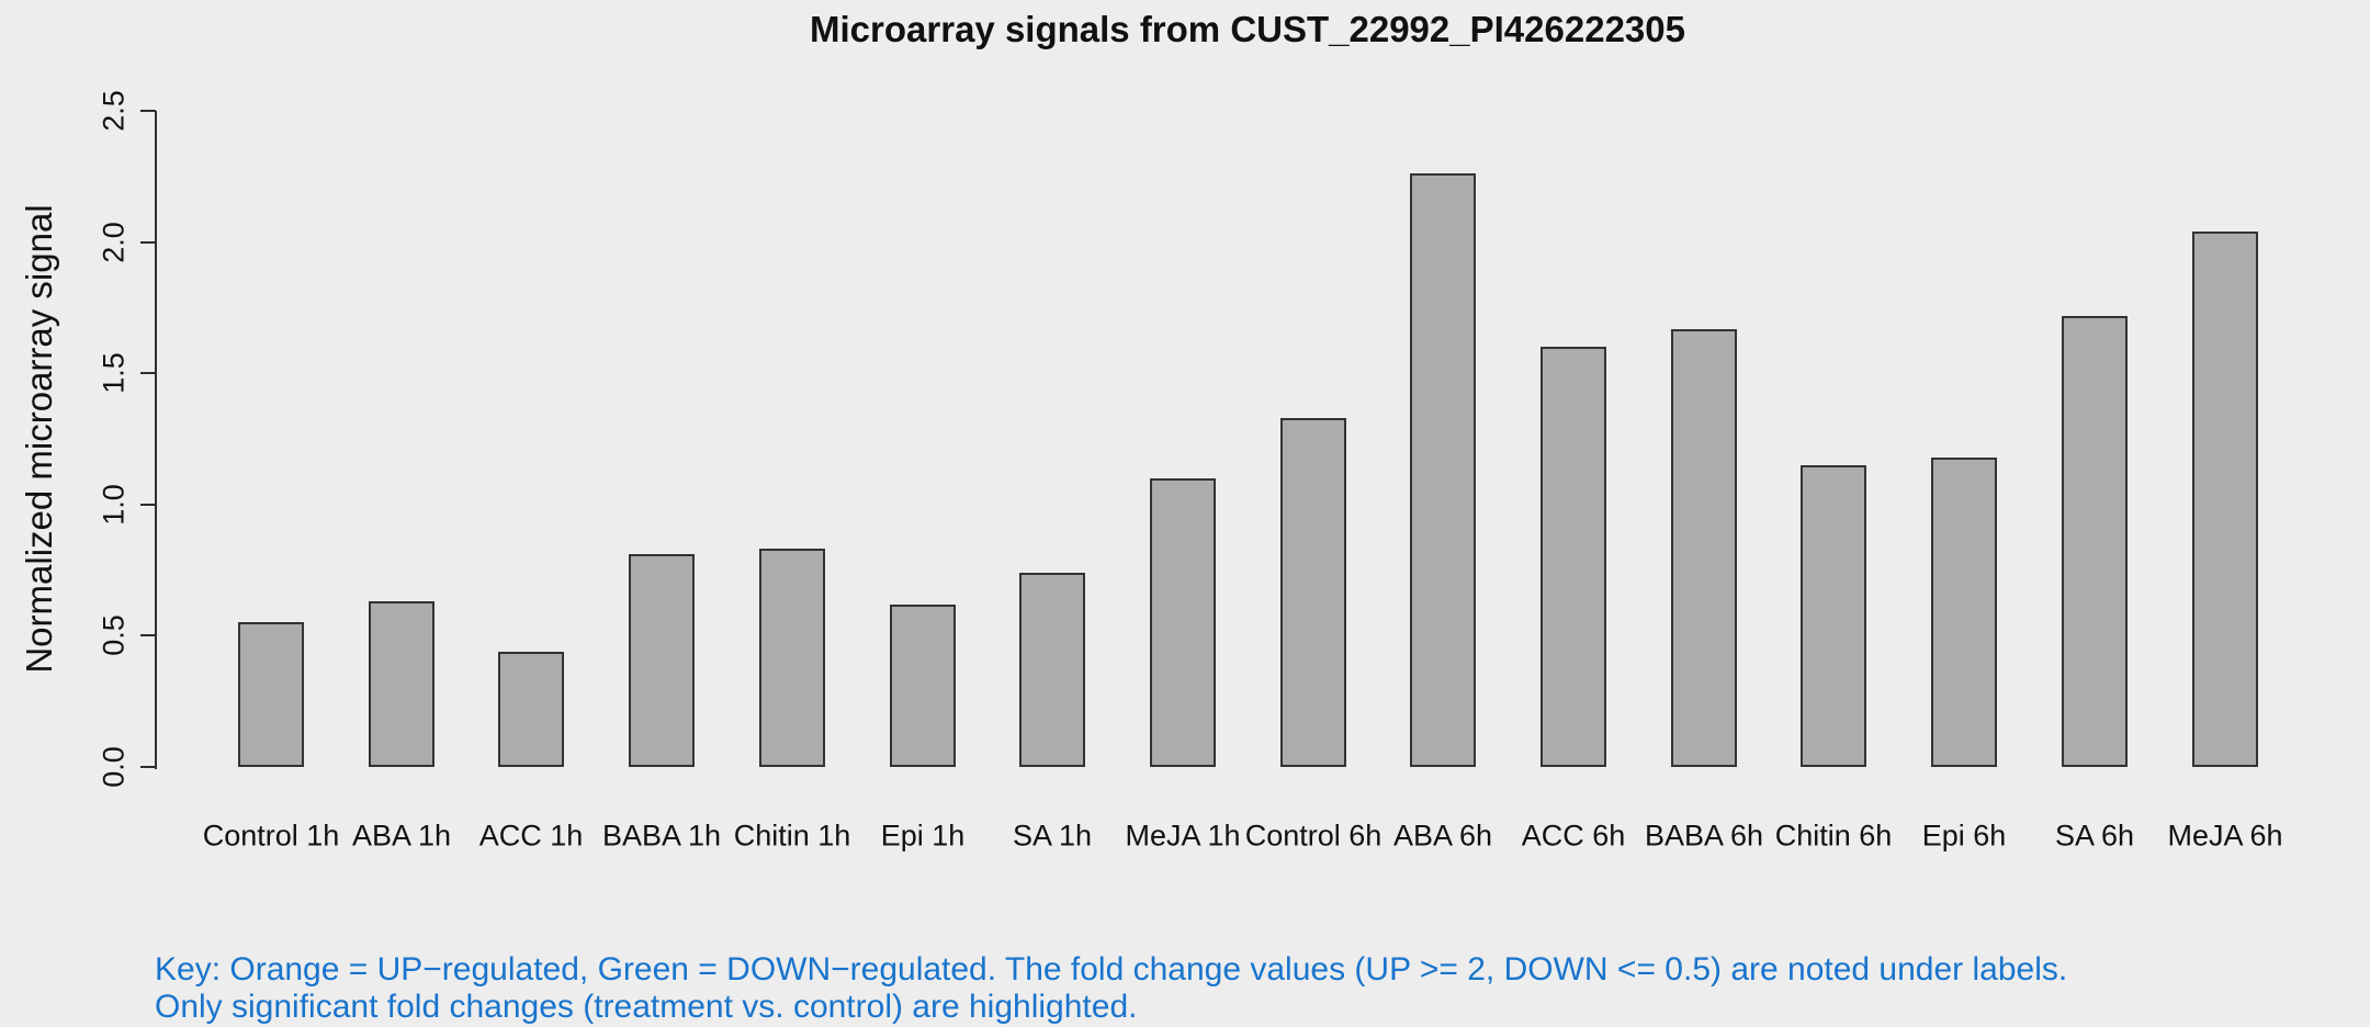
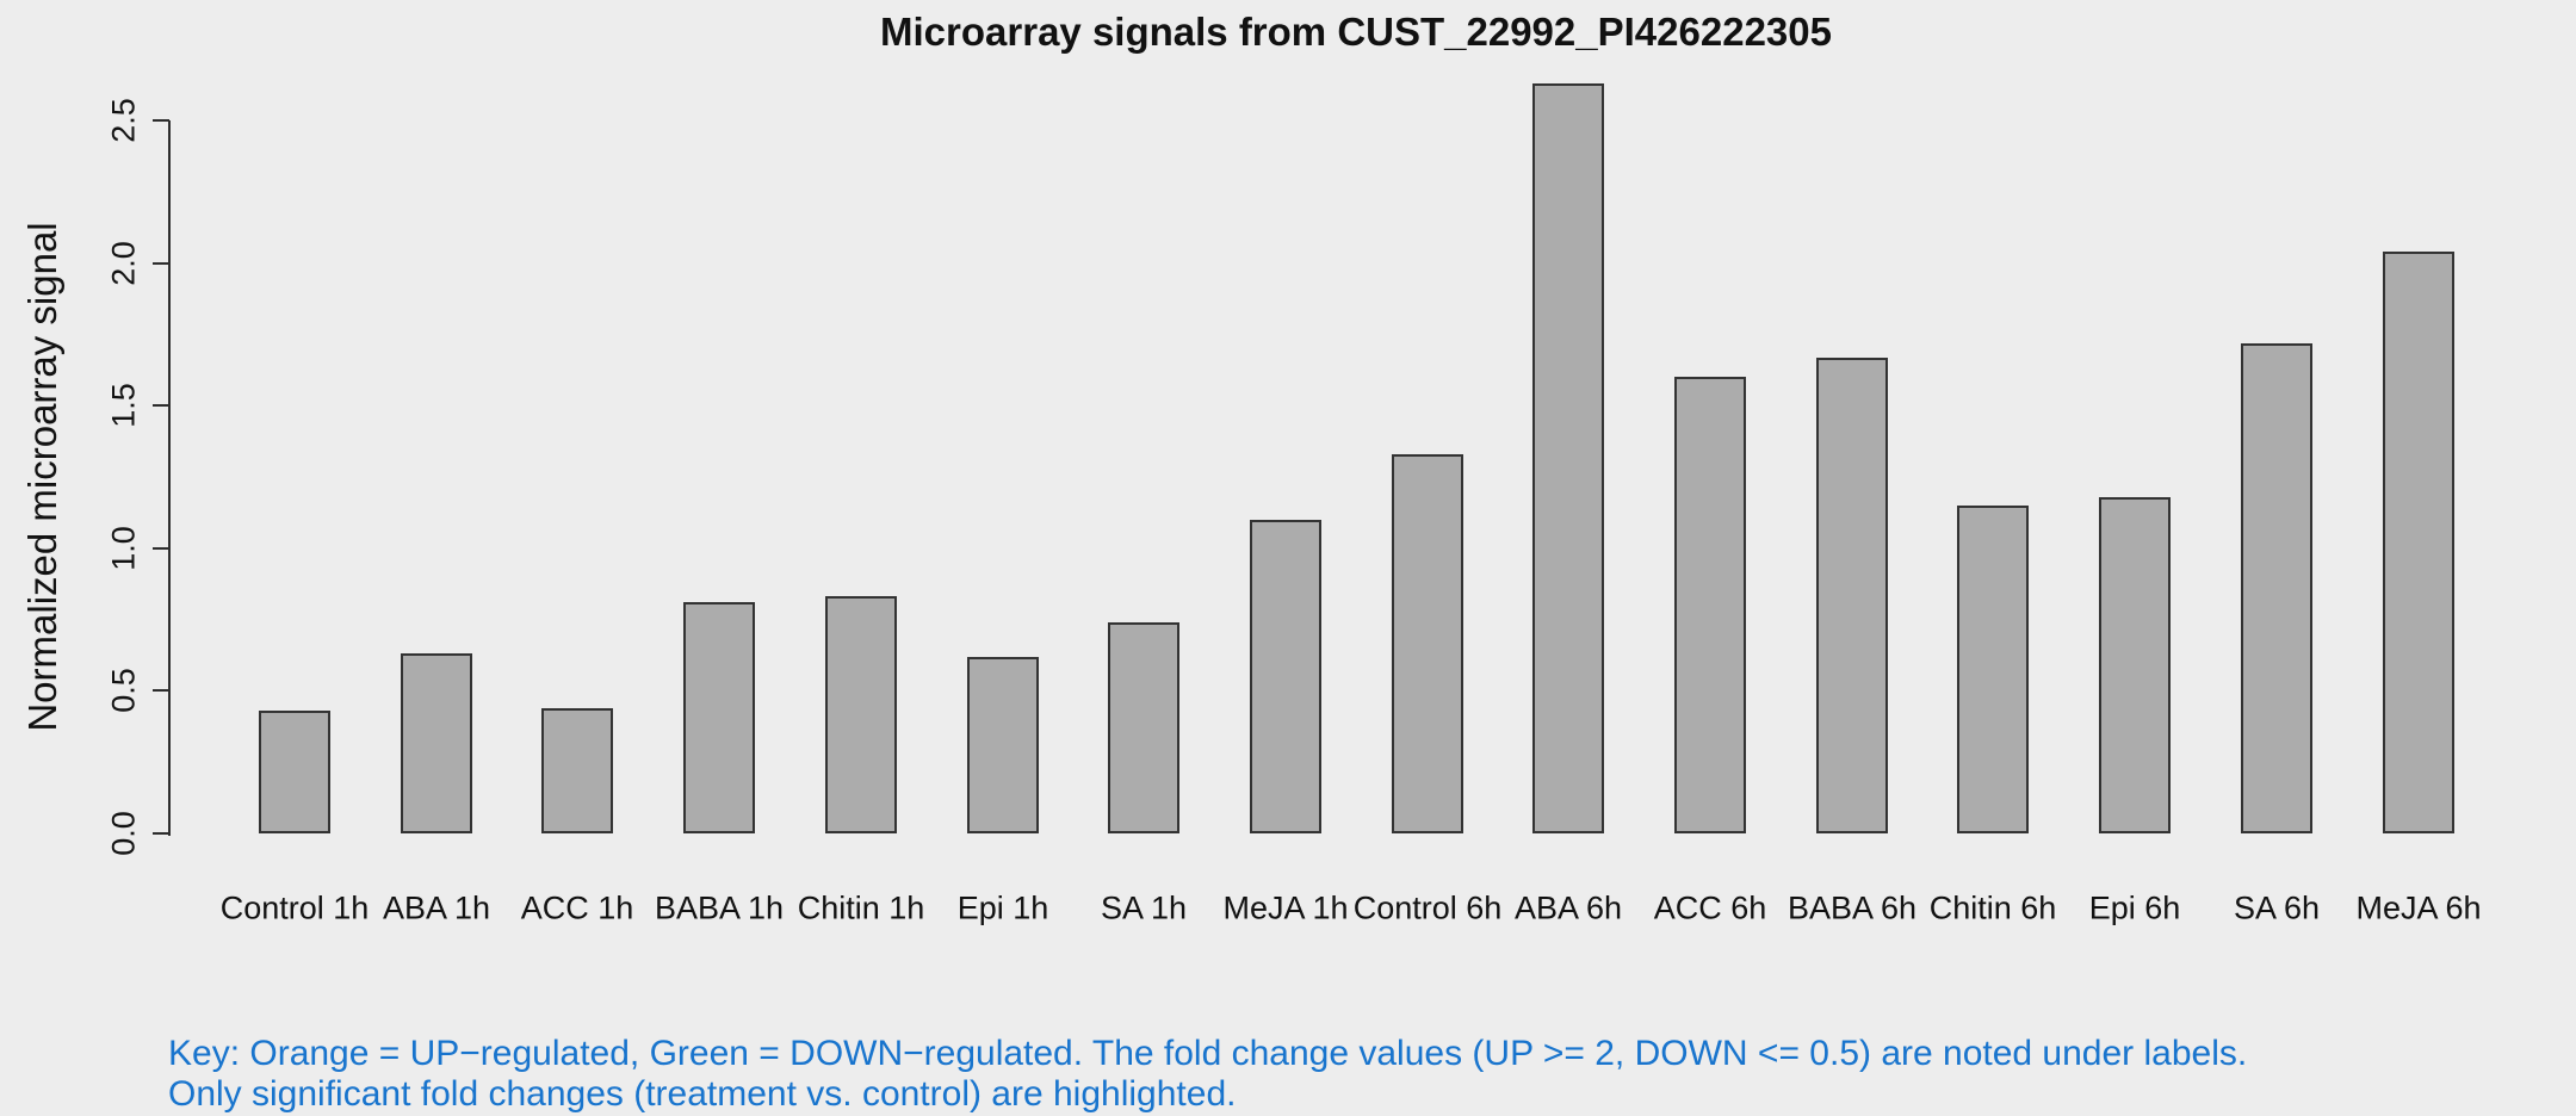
Control 1h: 0.55 -> 0.43
ABA 6h: 2.26 -> 2.63
